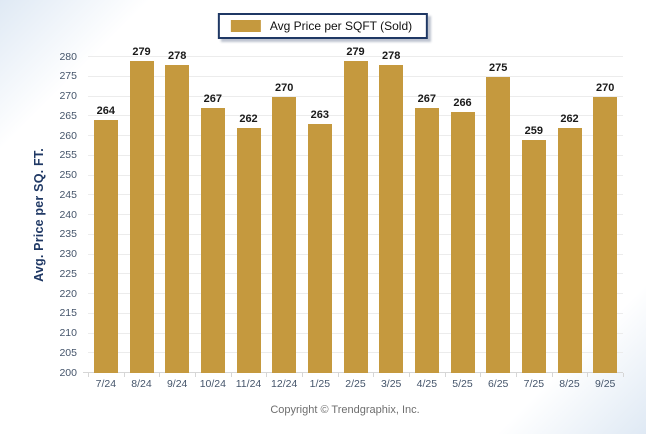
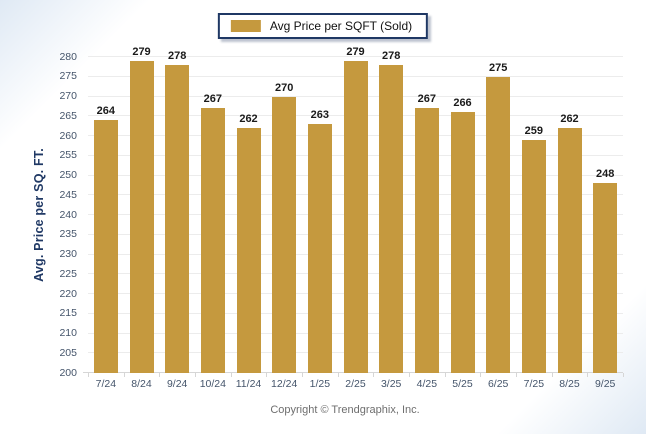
9/25: 270 -> 248
